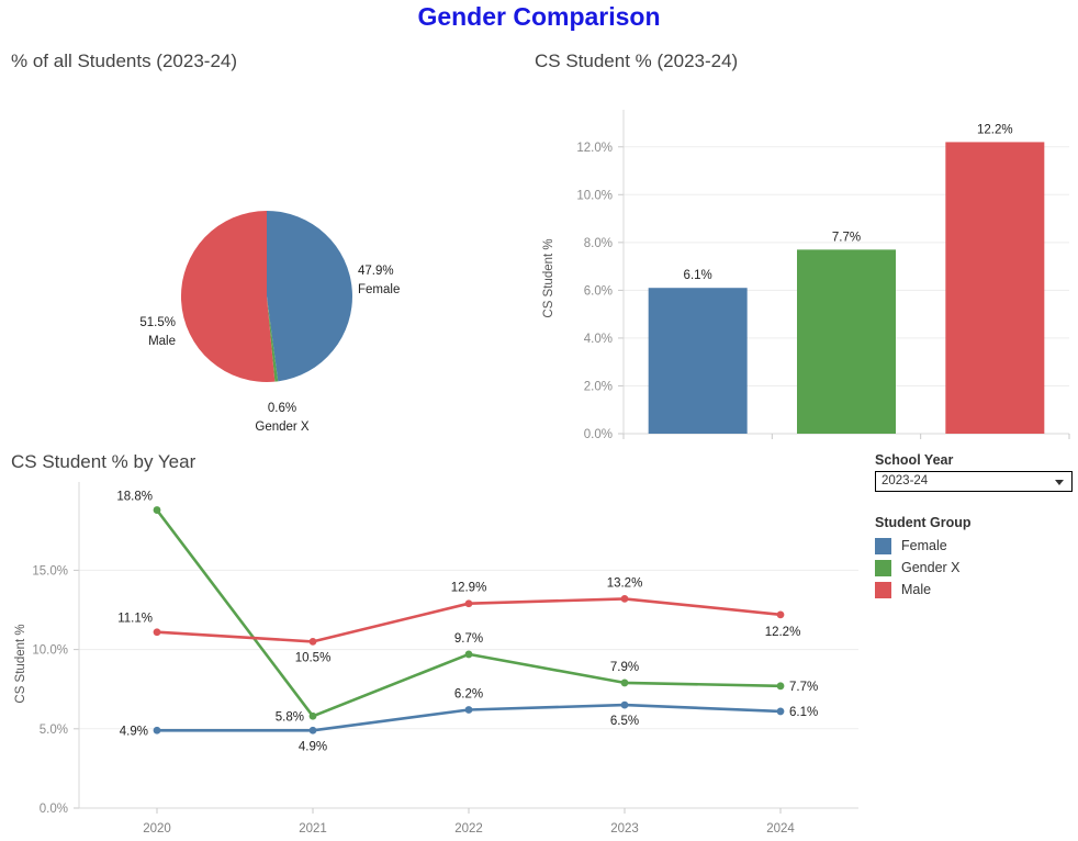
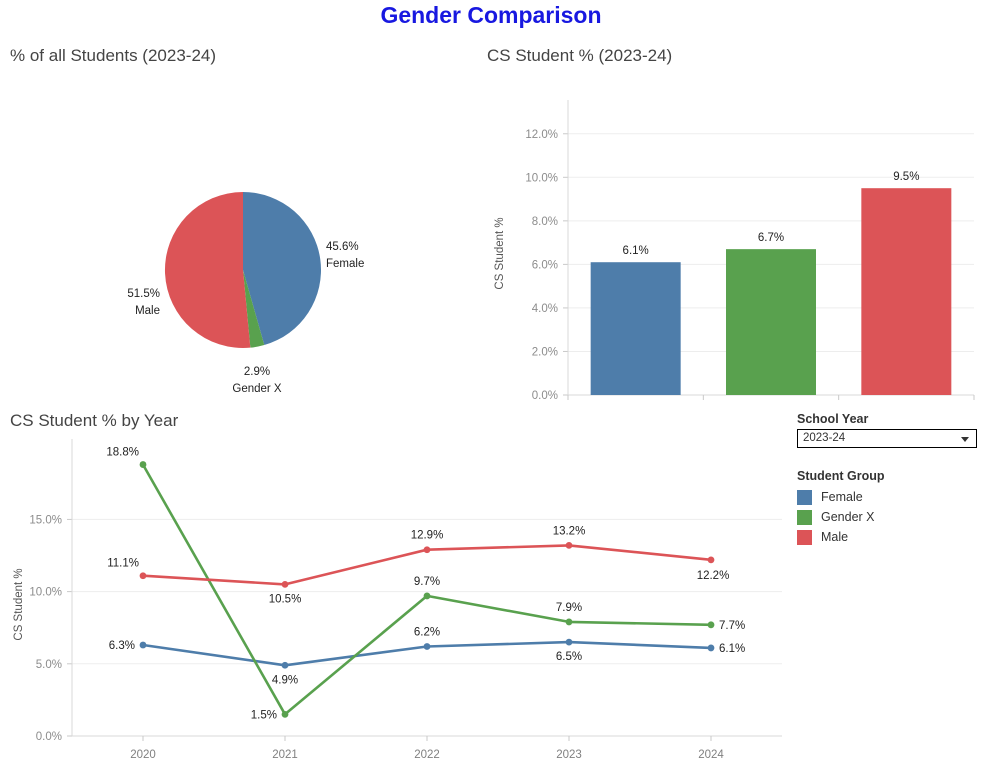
% of all Students (2023-24)/Female: 47.9% -> 45.6%
% of all Students (2023-24)/Gender X: 0.6% -> 2.9%
CS Student % (2023-24)/Gender X: 7.7% -> 6.7%
CS Student % (2023-24)/Male: 12.2% -> 9.5%
CS Student % by Year/Female/2020: 4.9% -> 6.3%
CS Student % by Year/Gender X/2021: 5.8% -> 1.5%
